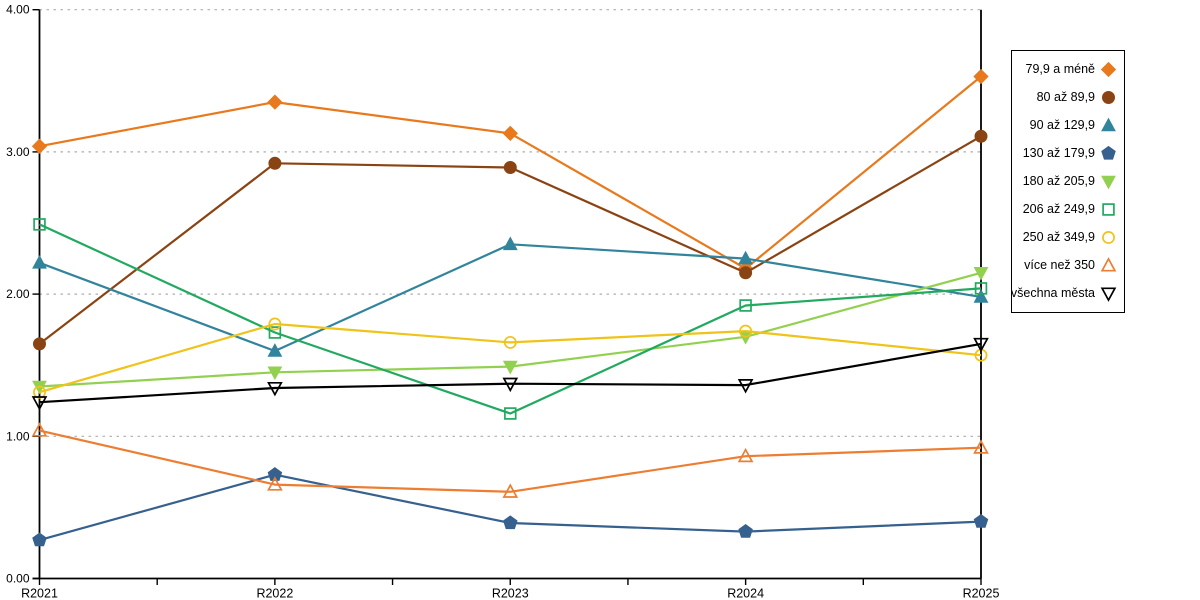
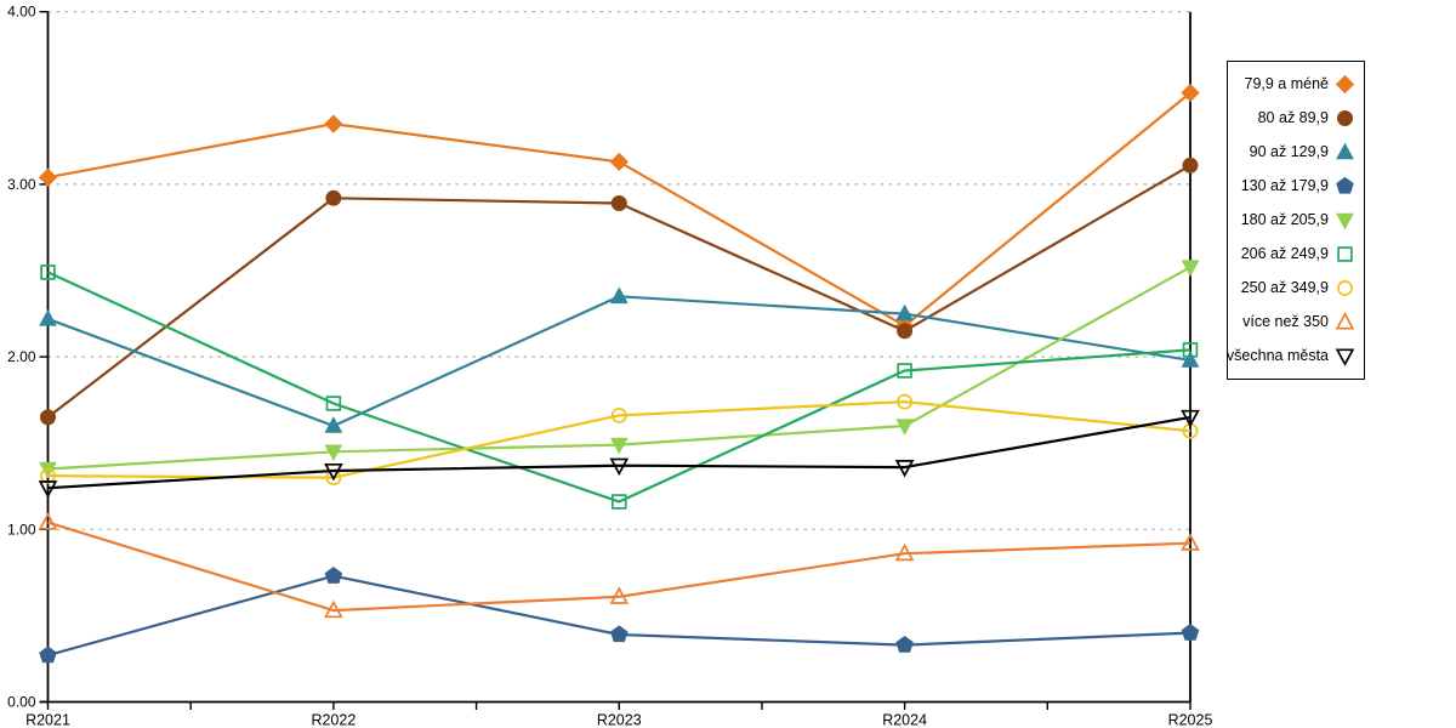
250 až 349,9/R2022: 1.79 -> 1.30
více než 350/R2022: 0.66 -> 0.53
180 až 205,9/R2024: 1.70 -> 1.60
180 až 205,9/R2025: 2.15 -> 2.52
